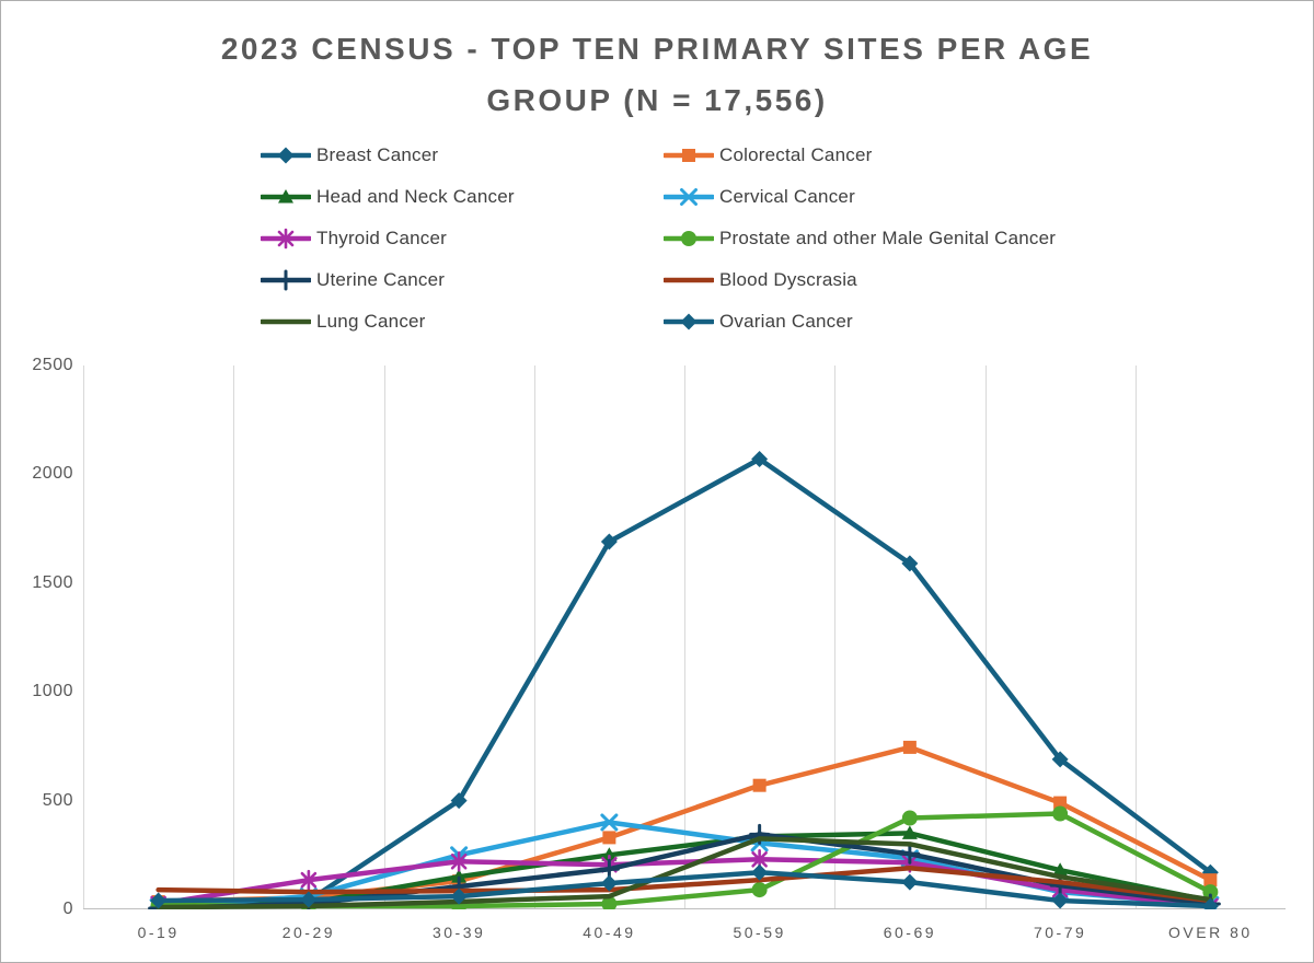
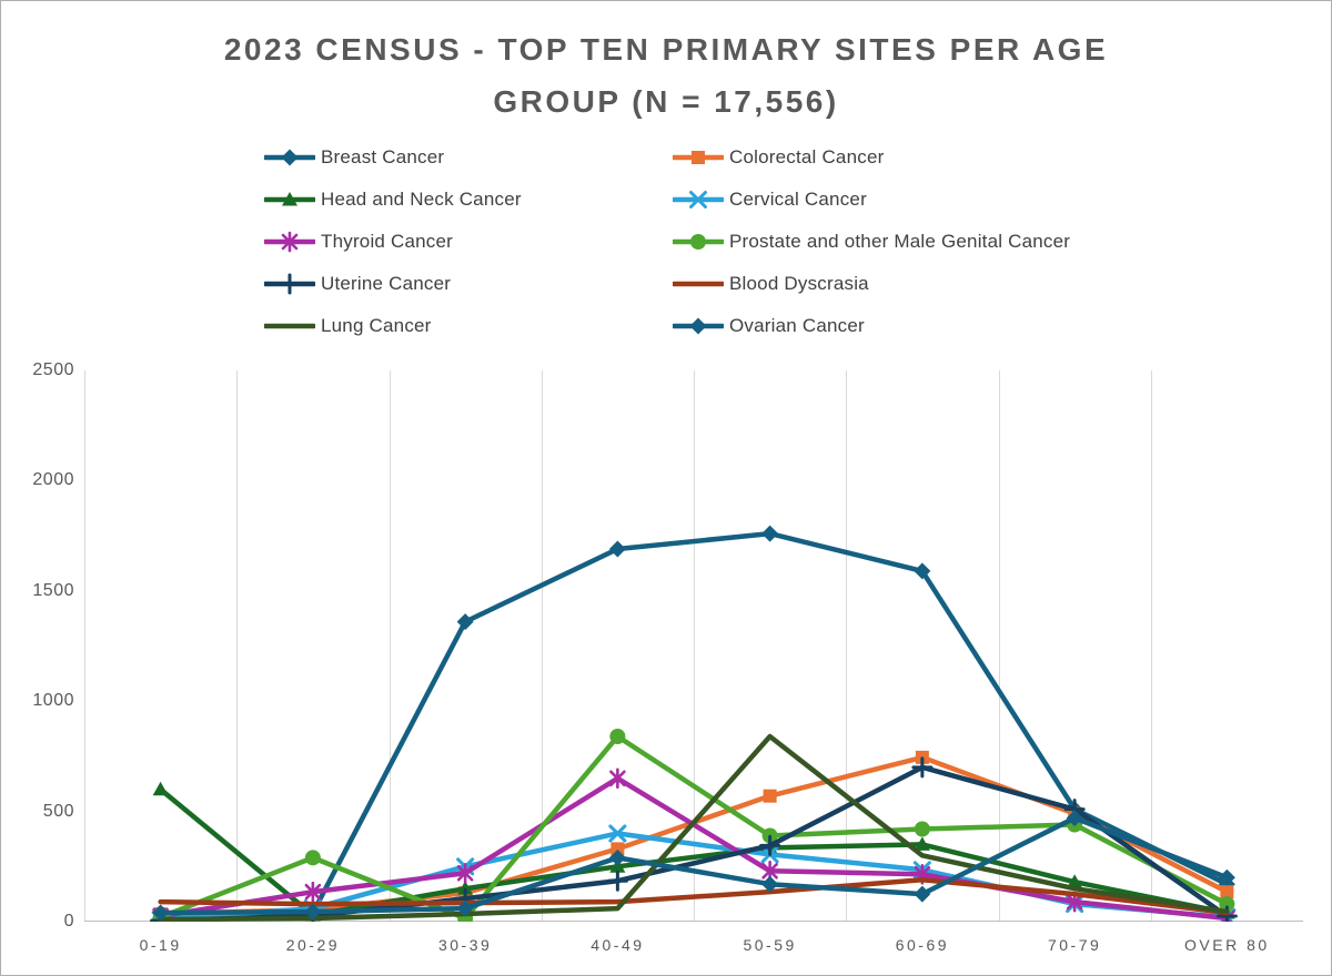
Head and Neck Cancer/0-19: 20 -> 600
Prostate and other Male Genital Cancer/20-29: 20 -> 290
Breast Cancer/30-39: 500 -> 1360
Thyroid Cancer/40-49: 200 -> 650
Prostate and other Male Genital Cancer/40-49: 20 -> 840
Ovarian Cancer/40-49: 120 -> 290
Breast Cancer/50-59: 2070 -> 1760
Prostate and other Male Genital Cancer/50-59: 90 -> 390
Lung Cancer/50-59: 320 -> 840
Uterine Cancer/60-69: 260 -> 700
Breast Cancer/70-79: 690 -> 510
Uterine Cancer/70-79: 110 -> 510
Ovarian Cancer/70-79: 40 -> 470
Ovarian Cancer/OVER 80: 20 -> 200
